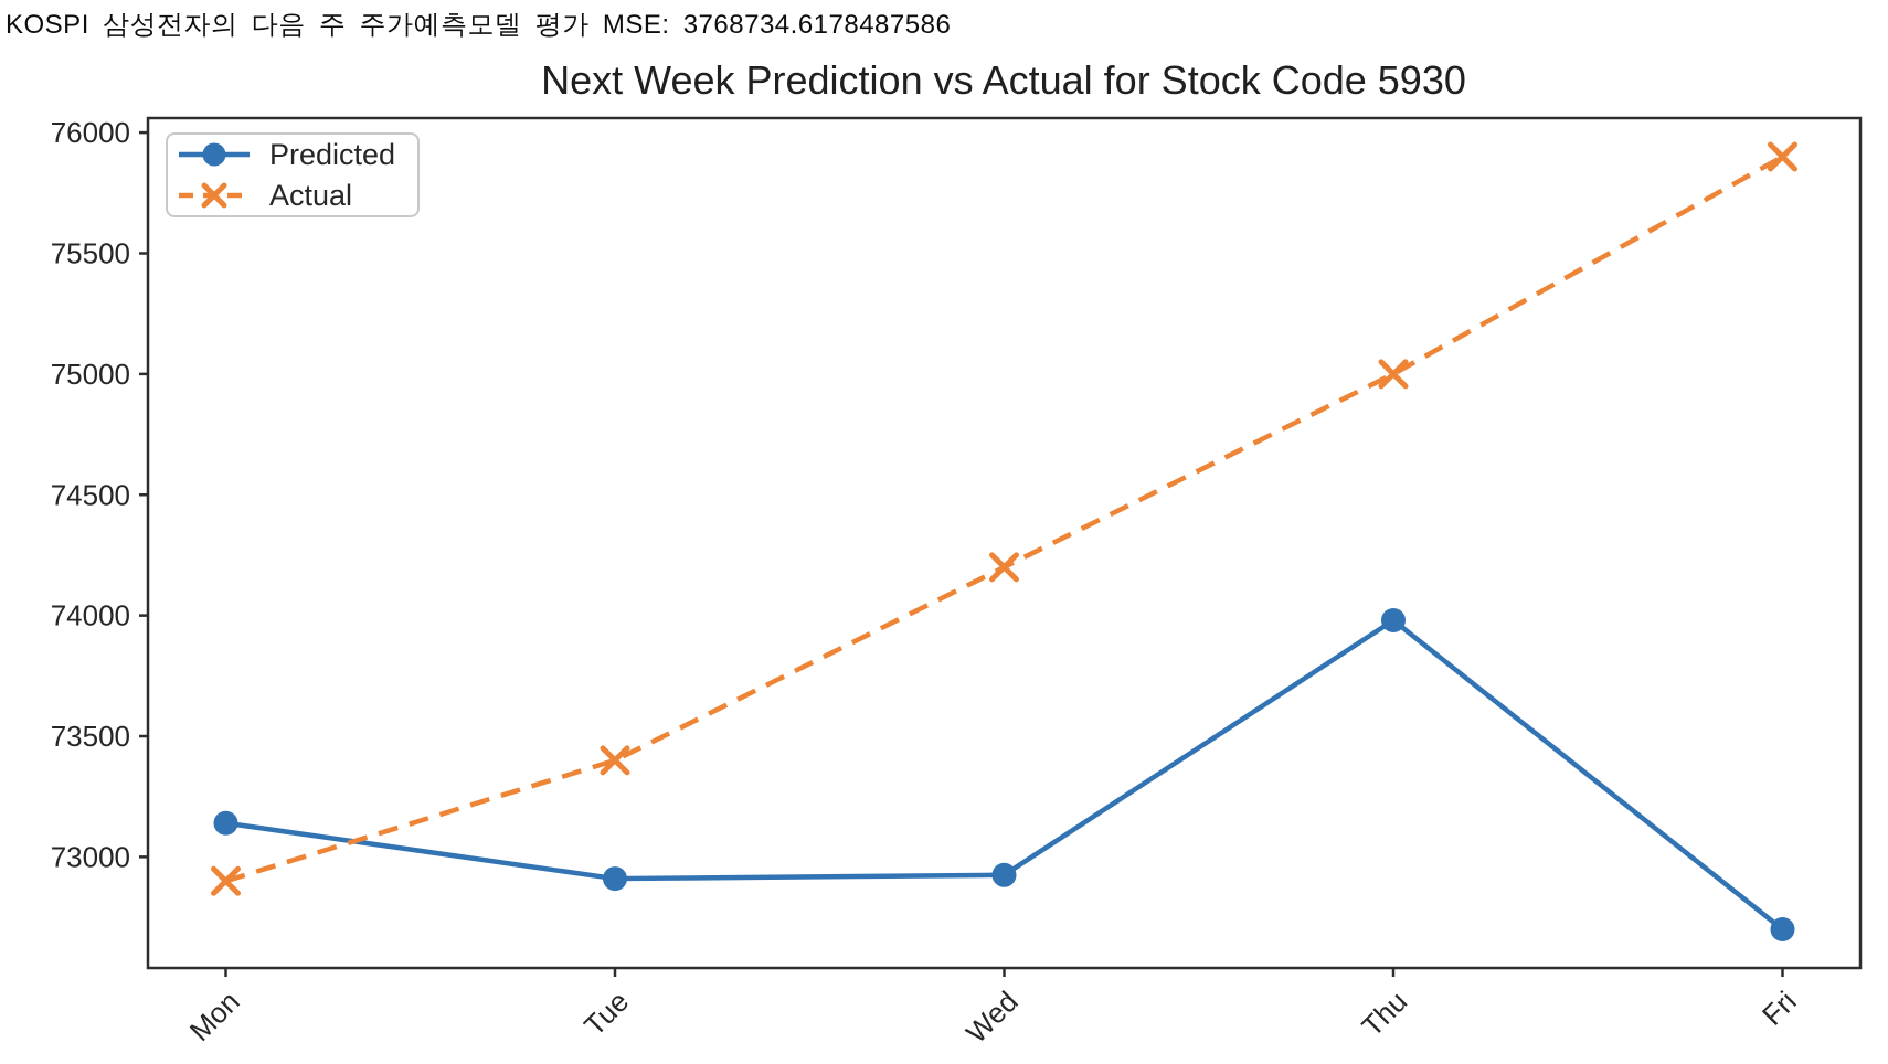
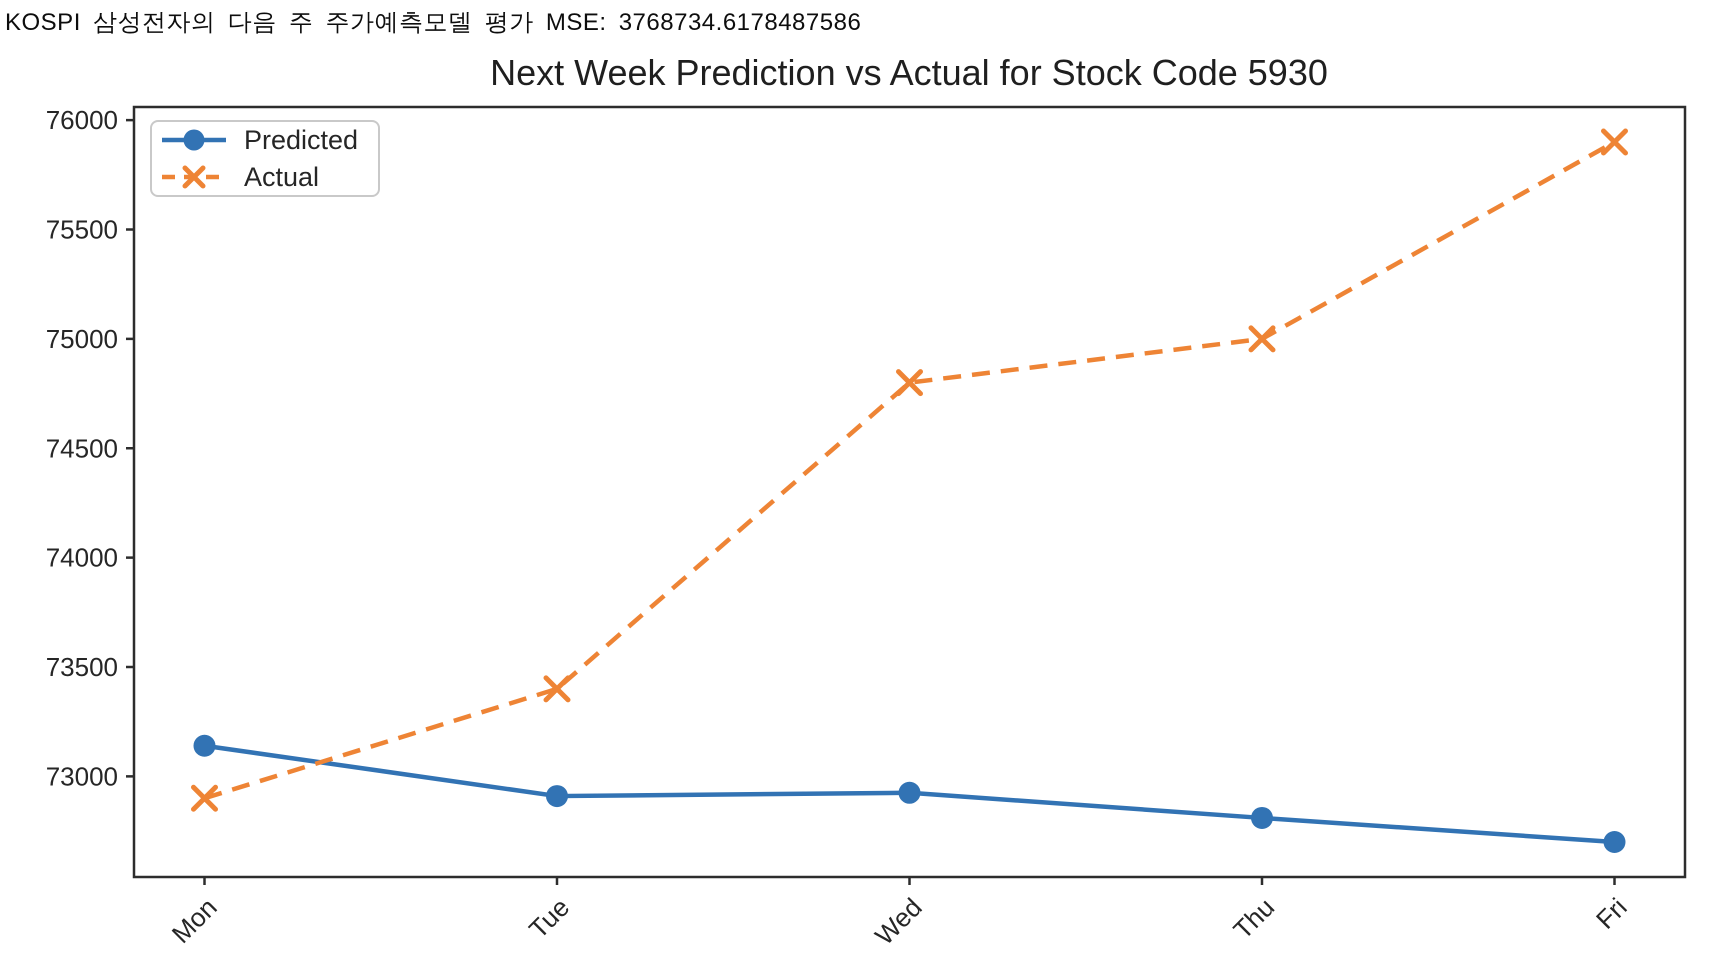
Actual/Wed: 74200 -> 74800
Predicted/Thu: 73980 -> 72810
